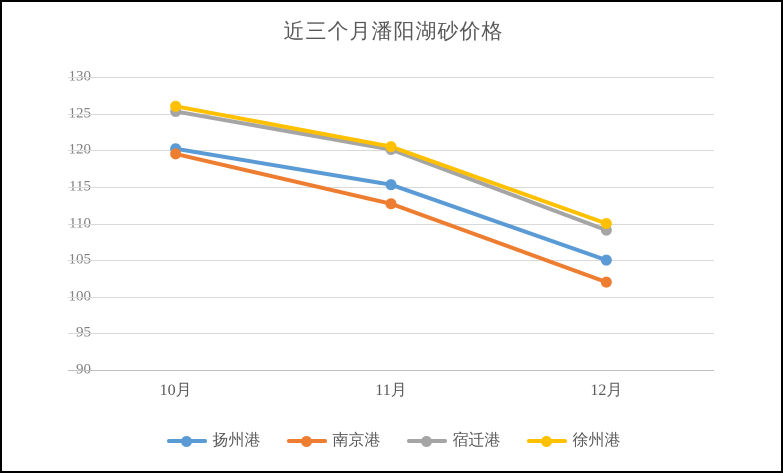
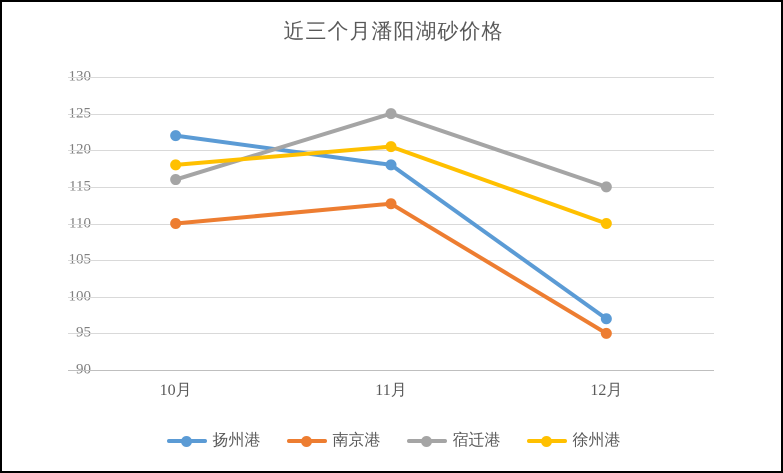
扬州港/10月: 120 -> 122
南京港/10月: 120 -> 110
宿迁港/10月: 125 -> 116
徐州港/10月: 126 -> 118
扬州港/11月: 115 -> 118
宿迁港/11月: 120 -> 125
扬州港/12月: 105 -> 97
南京港/12月: 102 -> 95
宿迁港/12月: 109 -> 115
